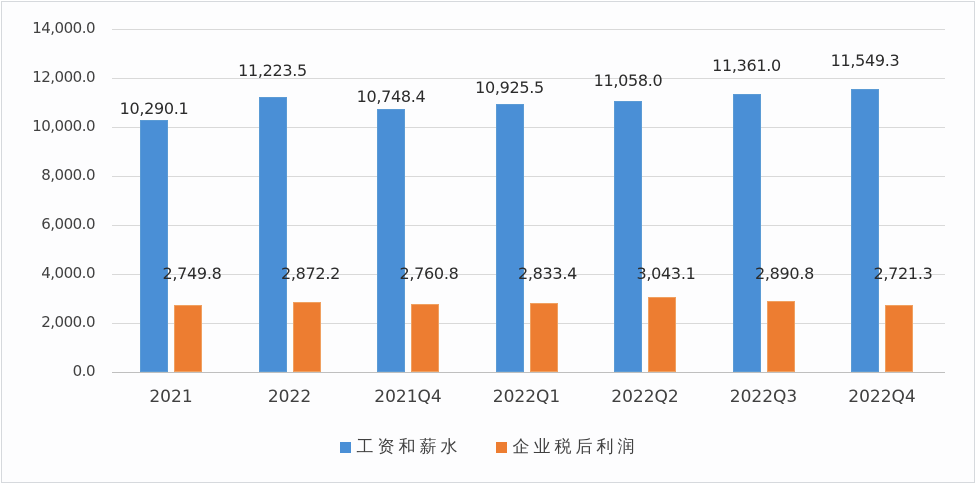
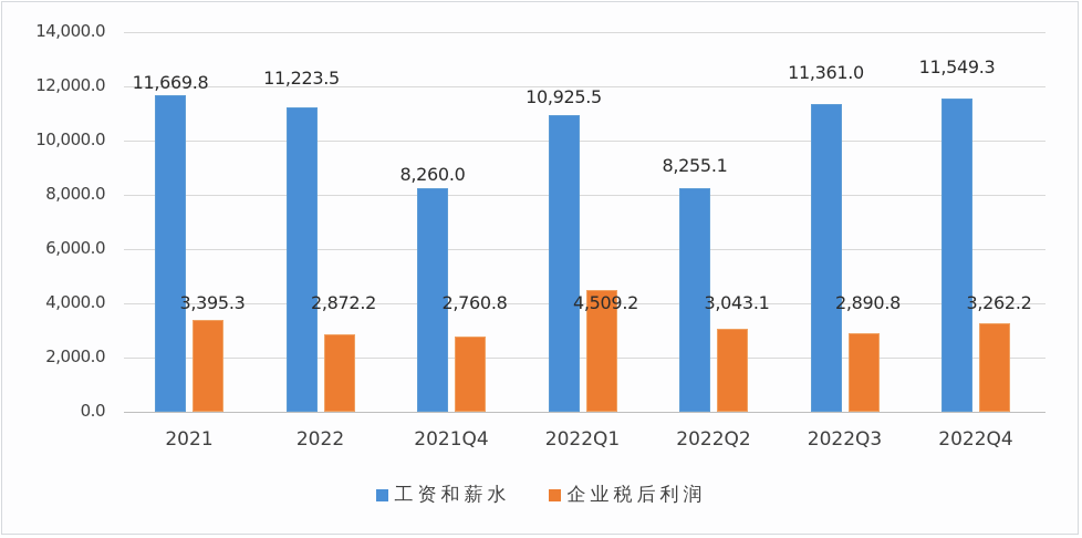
工资和薪水/2021: 10,290.1 -> 11,669.8
企业税后利润/2021: 2,749.8 -> 3,395.3
工资和薪水/2021Q4: 10,748.4 -> 8,260.0
企业税后利润/2022Q1: 2,833.4 -> 4,509.2
工资和薪水/2022Q2: 11,058.0 -> 8,255.1
企业税后利润/2022Q4: 2,721.3 -> 3,262.2
